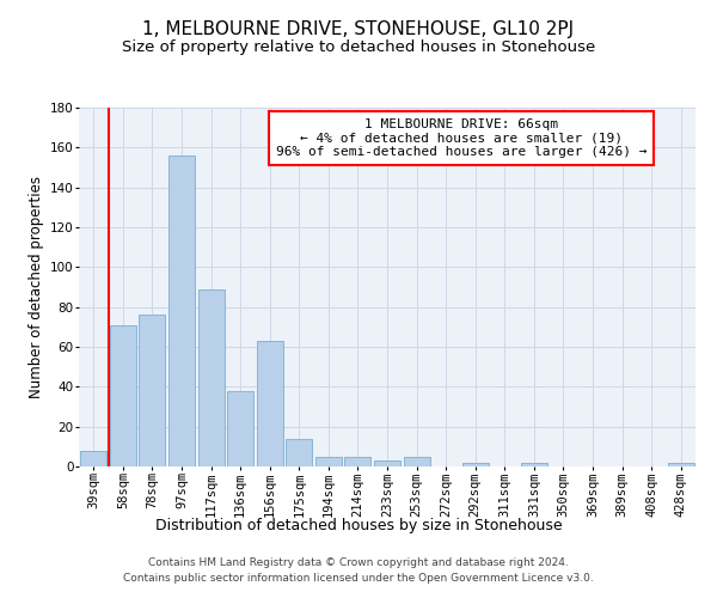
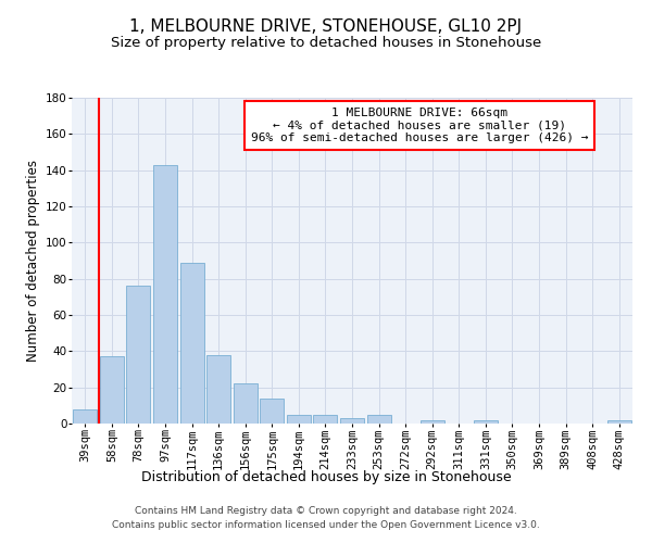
58sqm: 71 -> 37
97sqm: 156 -> 143
156sqm: 63 -> 22
